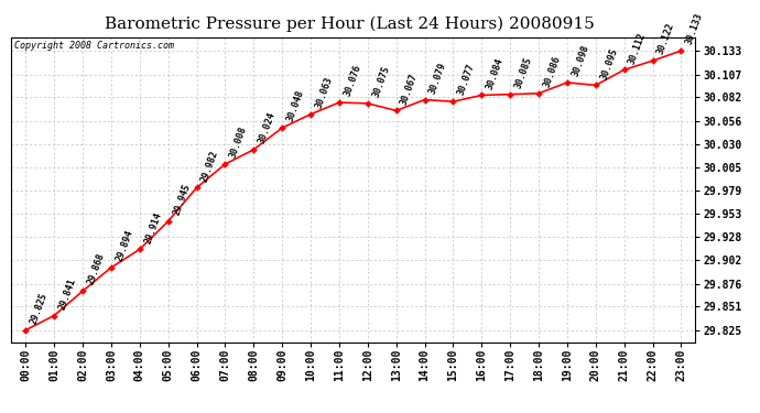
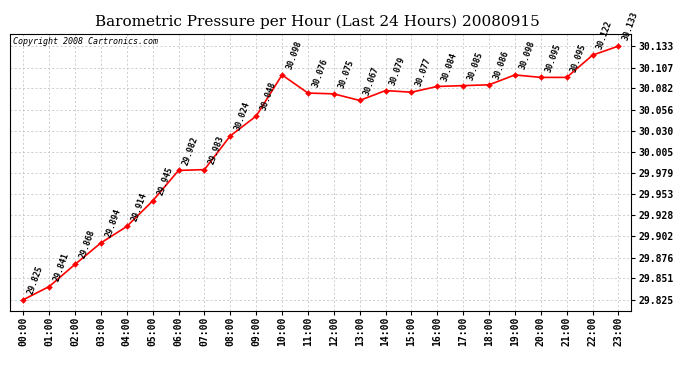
07:00: 30.008 -> 29.983
10:00: 30.063 -> 30.098
21:00: 30.112 -> 30.095
